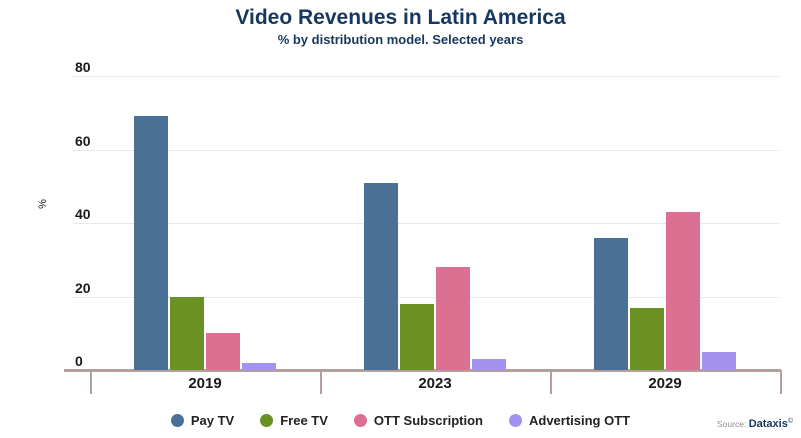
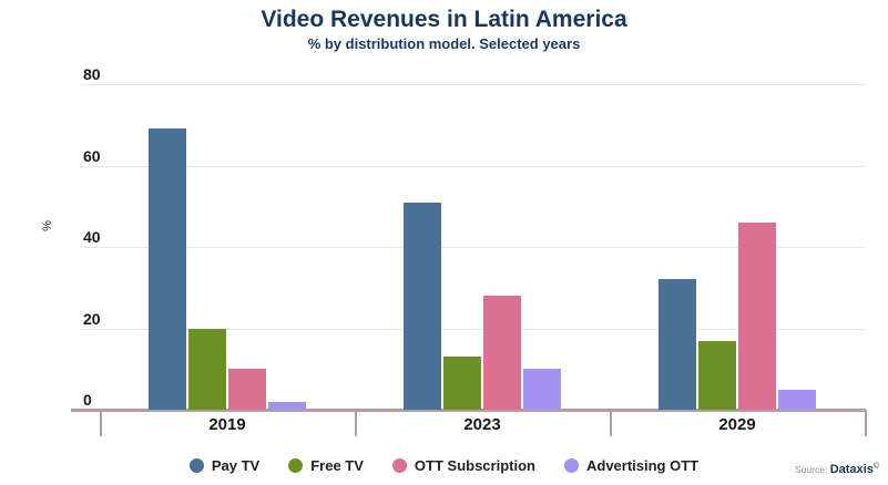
Free TV/2023: 18 -> 13
Advertising OTT/2023: 3 -> 10
Pay TV/2029: 36 -> 32
OTT Subscription/2029: 43 -> 46
